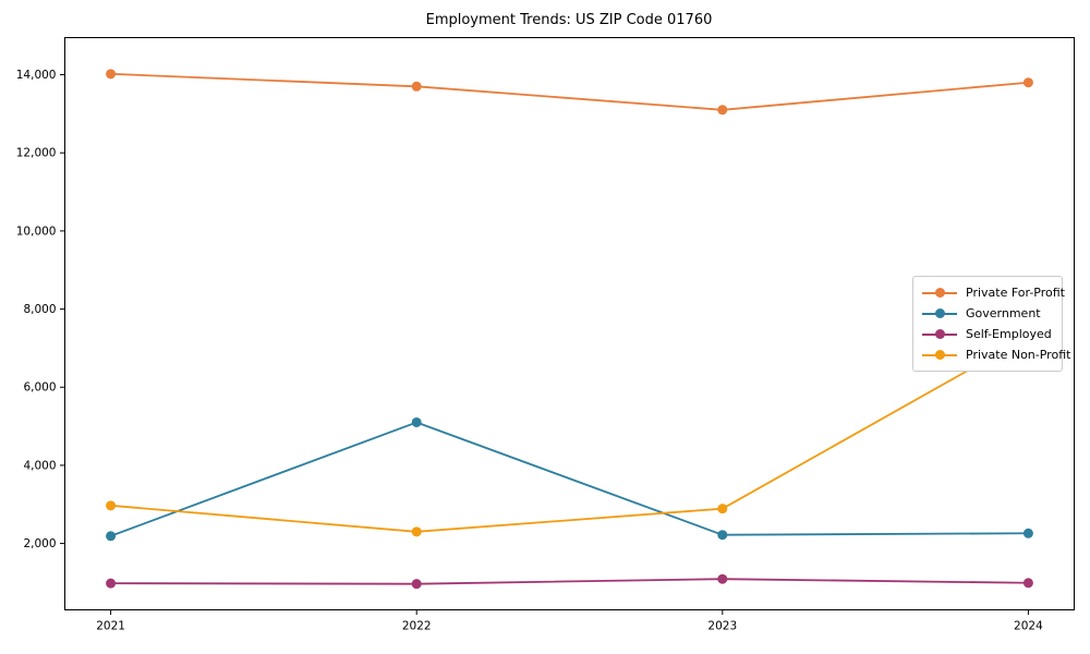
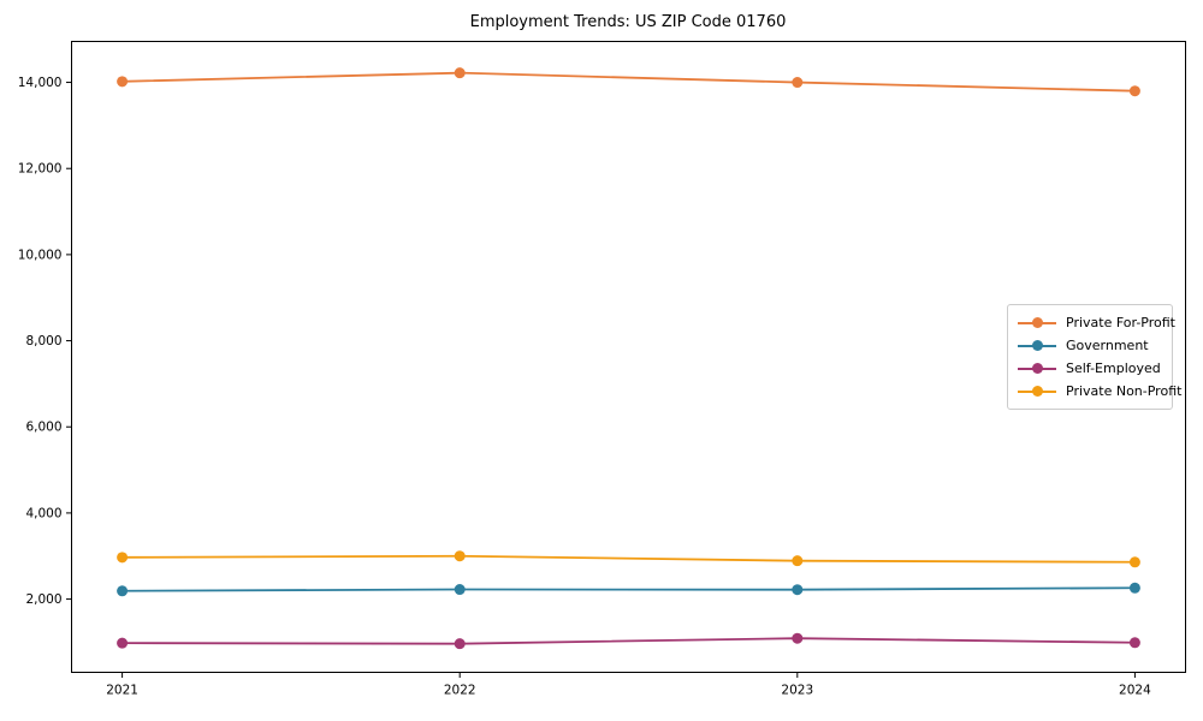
Private For-Profit/2022: 13700 -> 14200
Government/2022: 5100 -> 2200
Private Non-Profit/2022: 2300 -> 3000
Private For-Profit/2023: 13100 -> 14000
Private Non-Profit/2024: 7300 -> 2900
